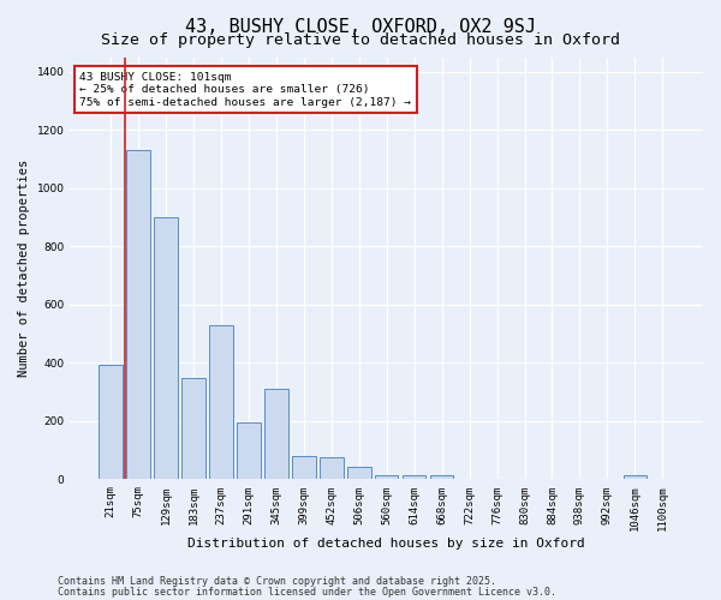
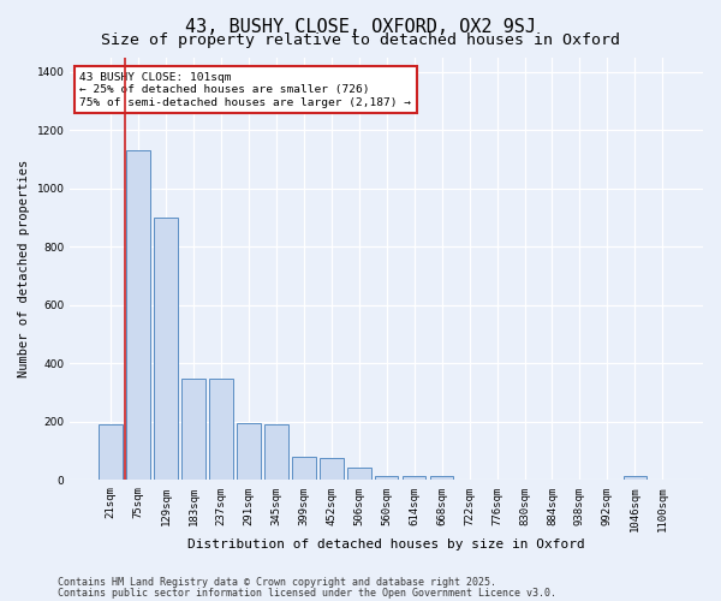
21sqm: 395 -> 190
237sqm: 530 -> 350
345sqm: 310 -> 190
